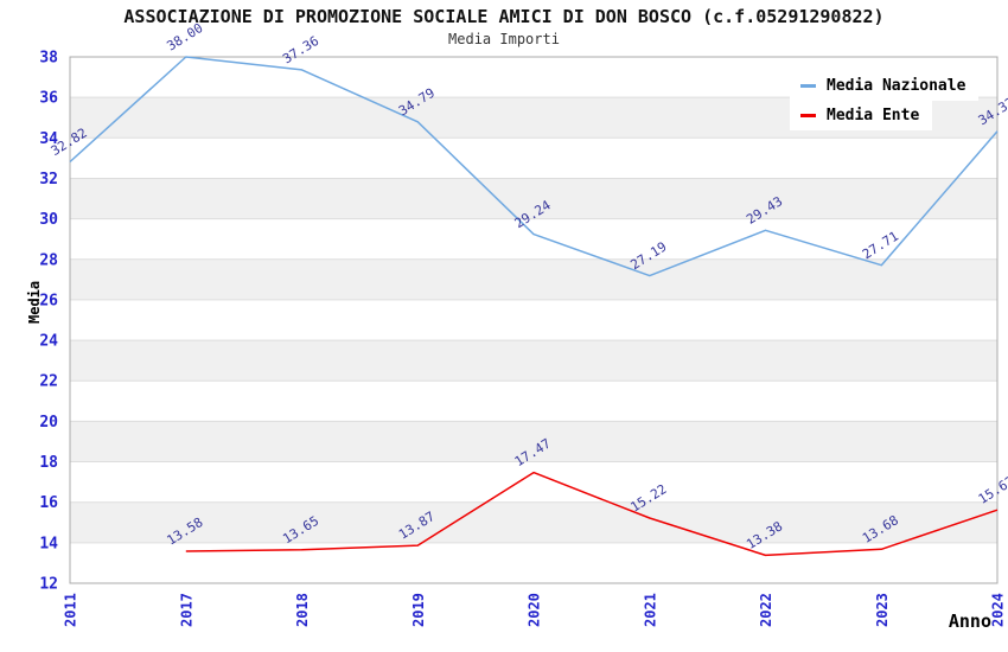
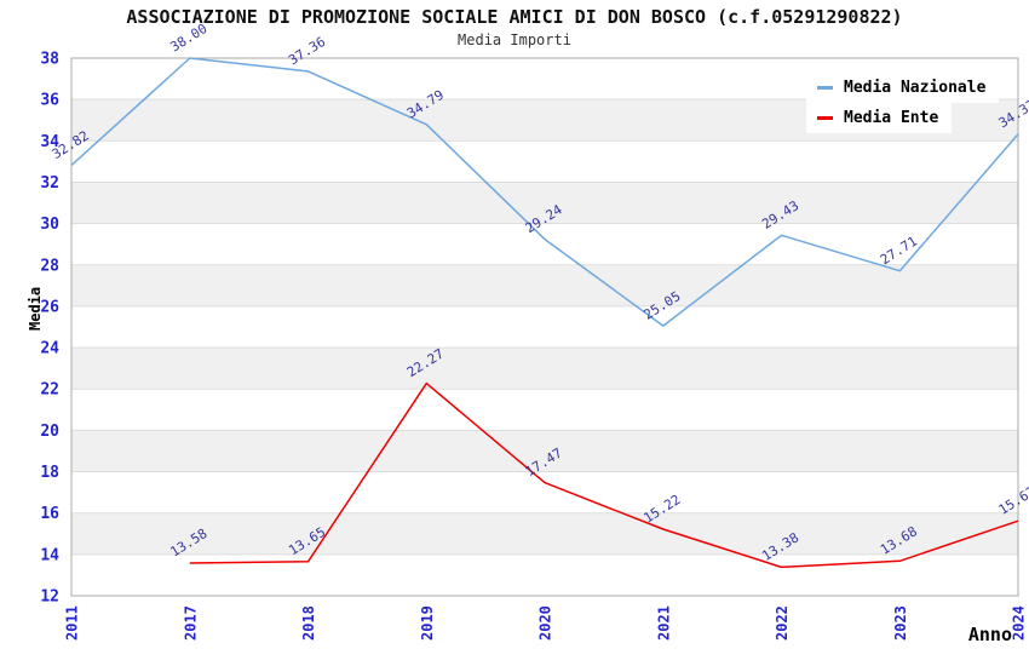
Media Ente/2019: 13.87 -> 22.27
Media Nazionale/2021: 27.19 -> 25.05
